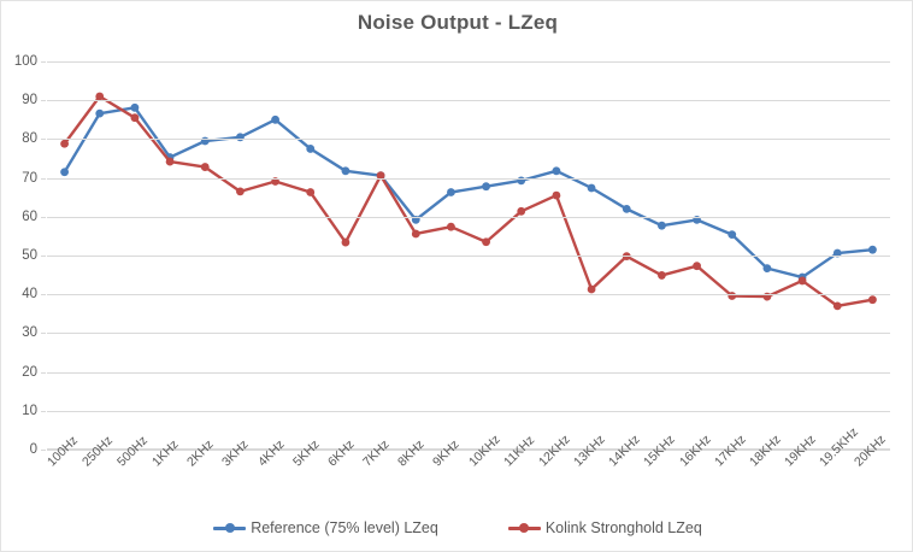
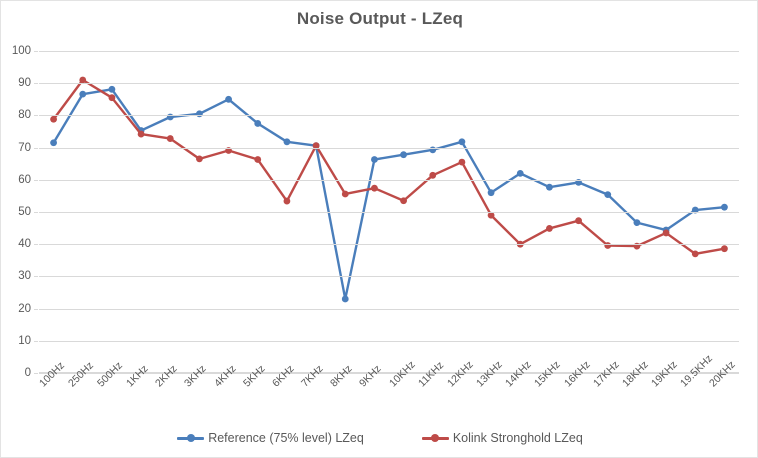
Reference (75% level) LZeq/8KHz: 59 -> 23
Reference (75% level) LZeq/13KHz: 67 -> 56
Kolink Stronghold LZeq/13KHz: 41 -> 49
Kolink Stronghold LZeq/14KHz: 50 -> 40
